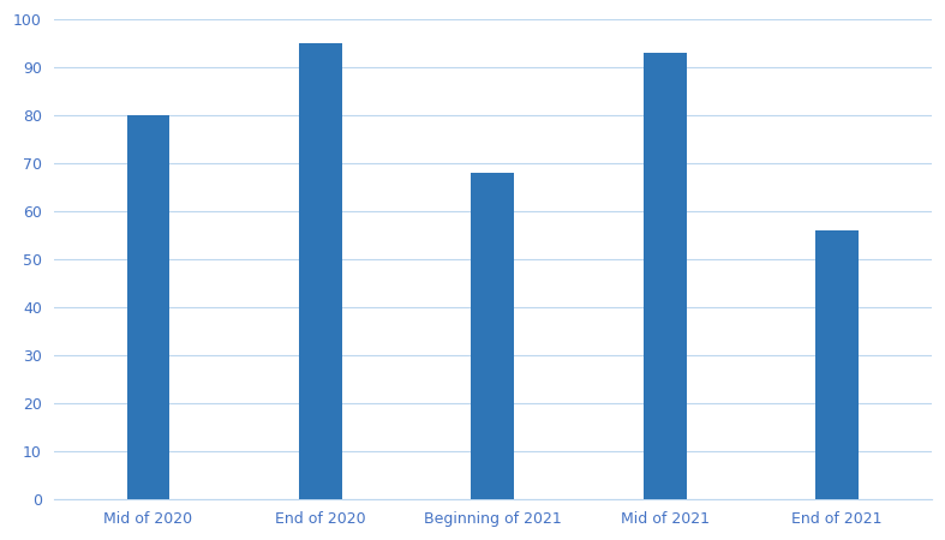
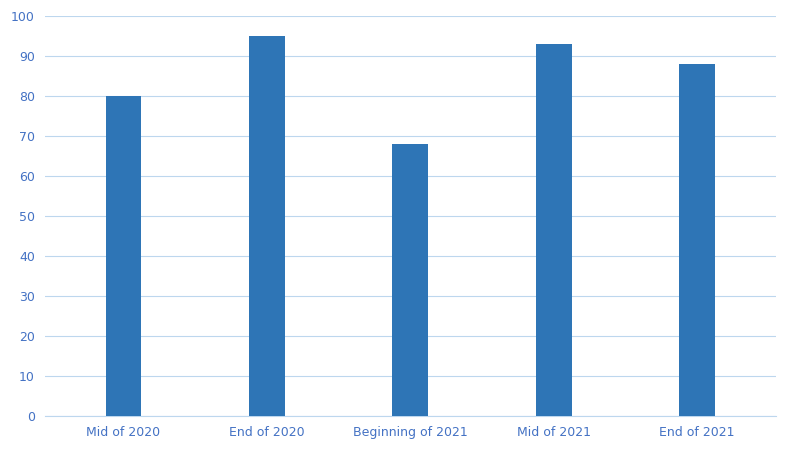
End of 2021: 56 -> 88
